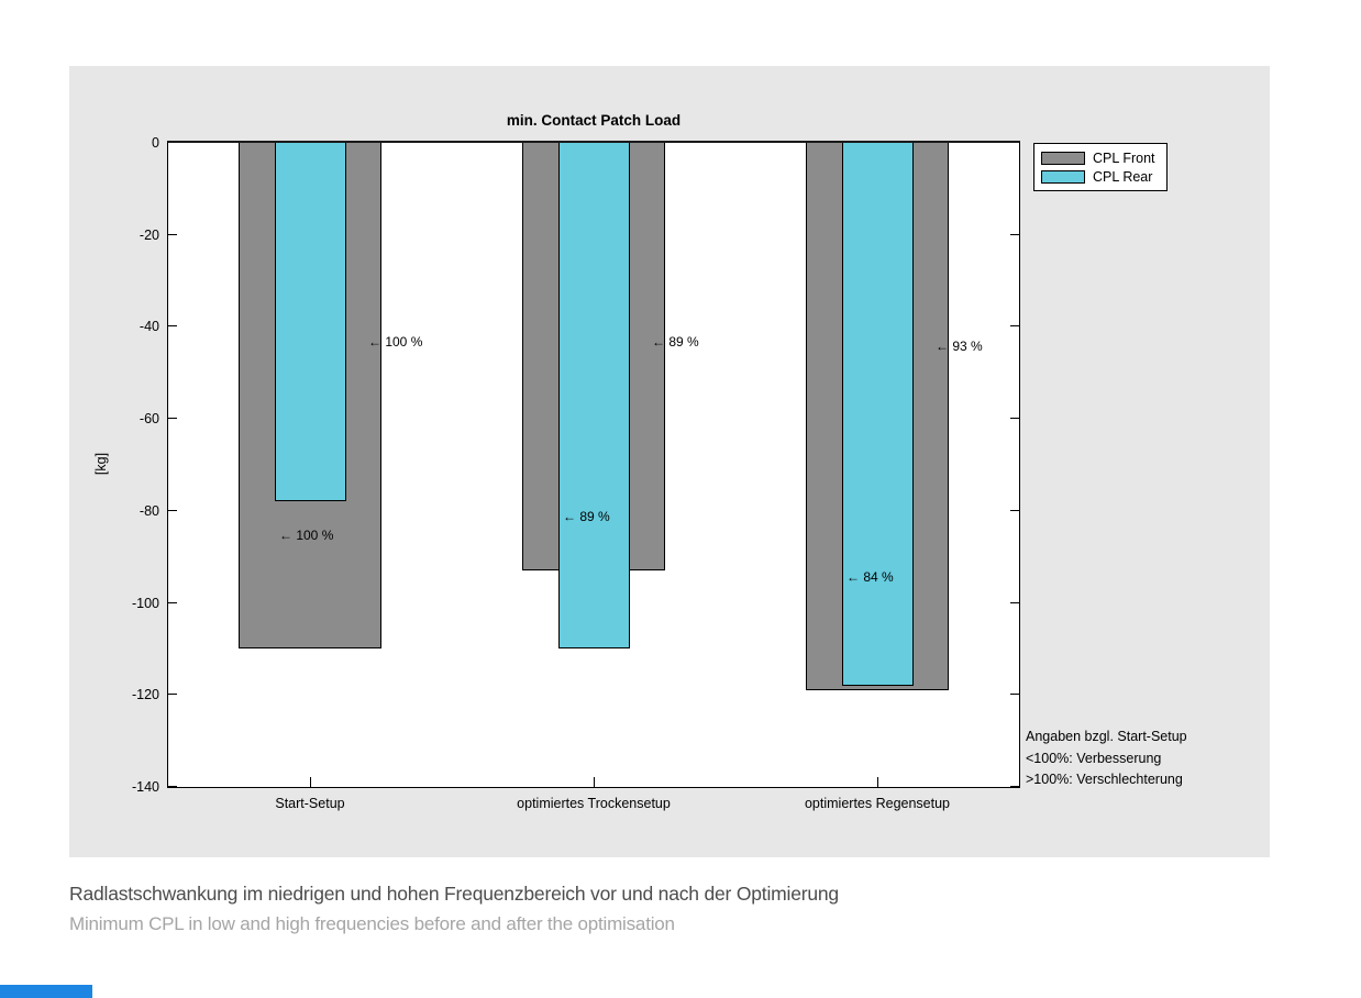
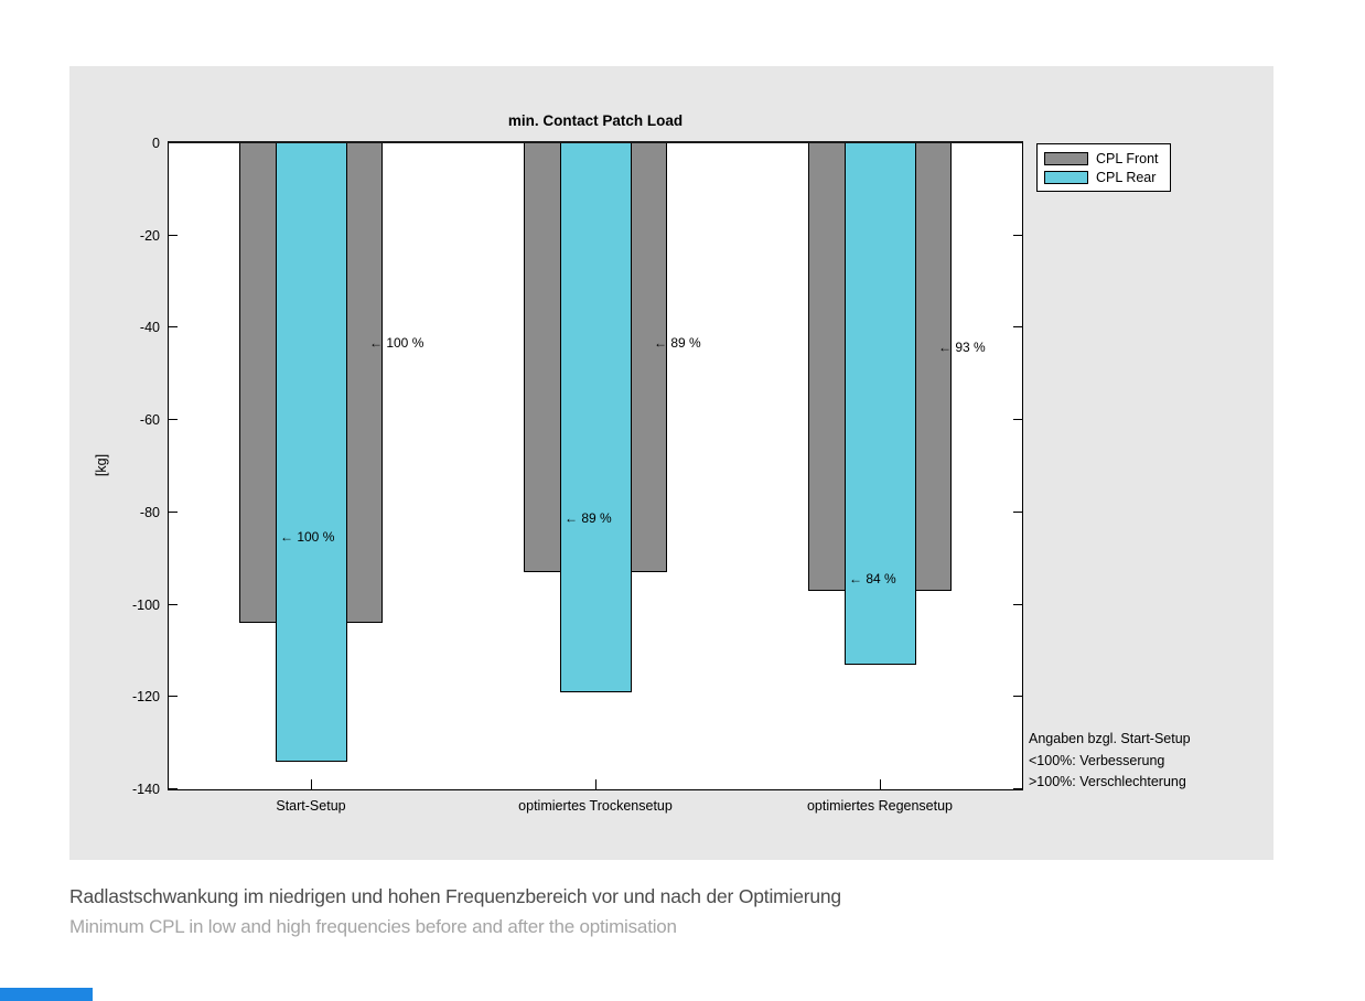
CPL Front/Start-Setup: -110 -> -104
CPL Rear/Start-Setup: -78 -> -134
CPL Rear/optimiertes Trockensetup: -110 -> -119
CPL Front/optimiertes Regensetup: -119 -> -97
CPL Rear/optimiertes Regensetup: -118 -> -113
